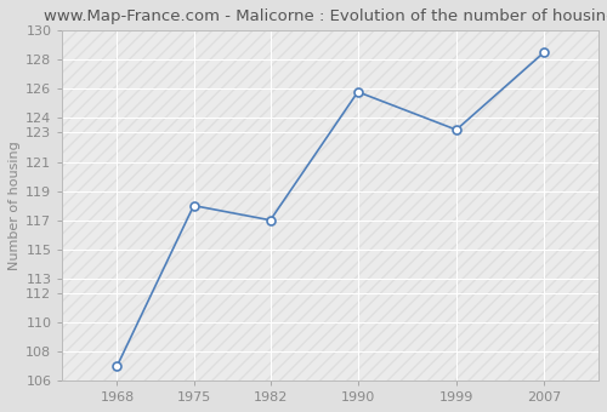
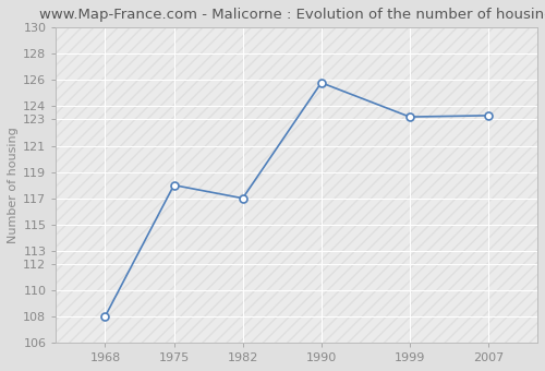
1968: 107.0 -> 108.0
2007: 128.5 -> 123.3
